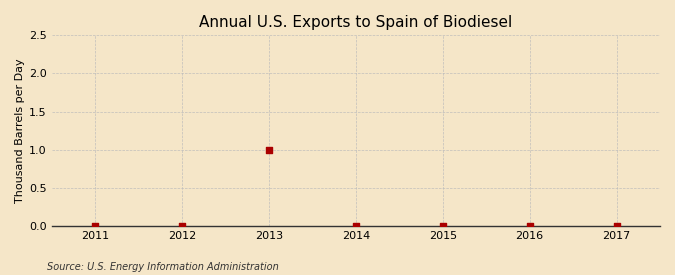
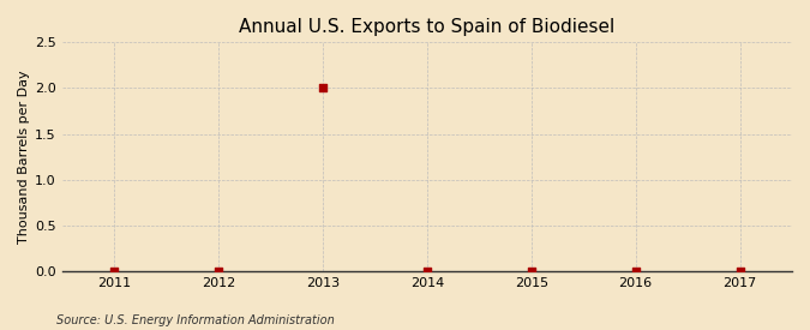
2013: 1 -> 2
